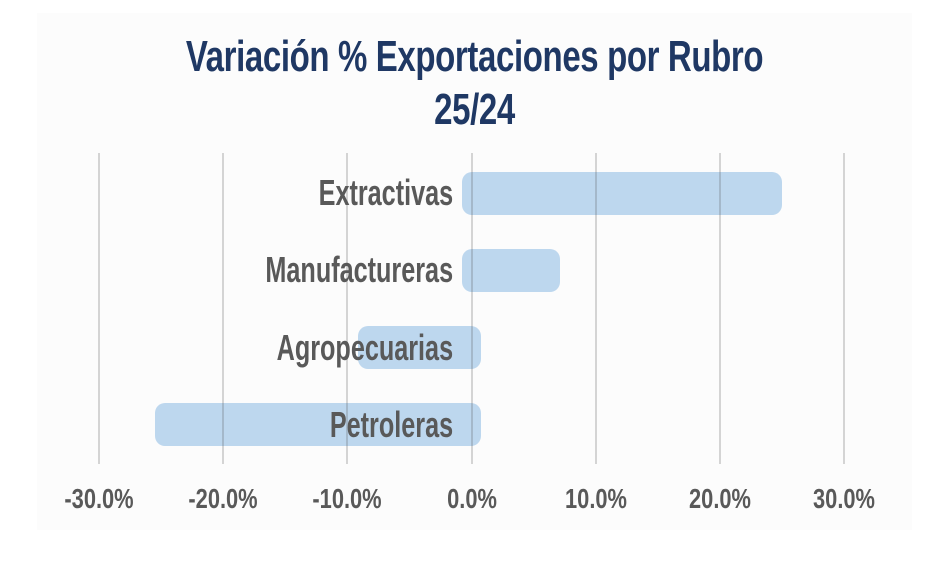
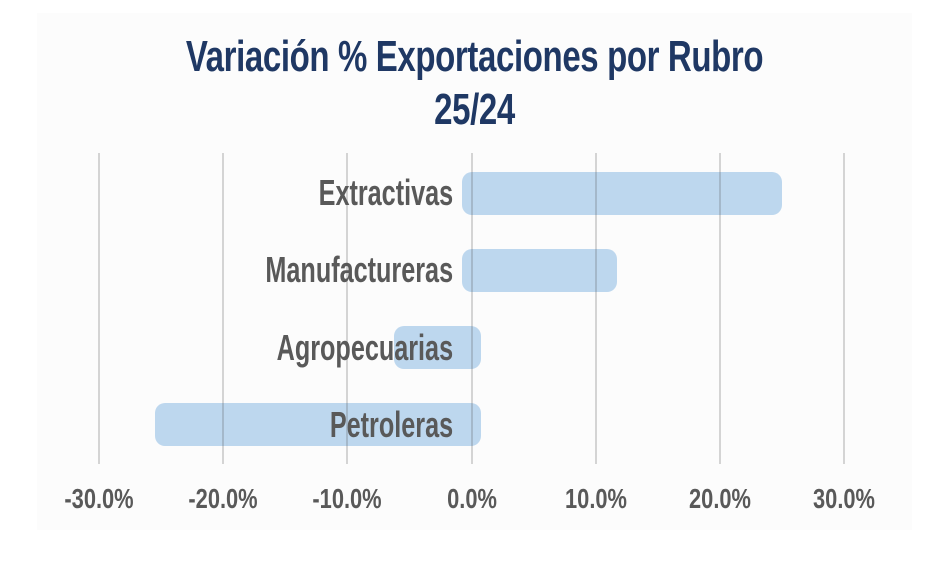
Manufactureras: 7.1% -> 11.7%
Agropecuarias: -9.1% -> -6.2%
